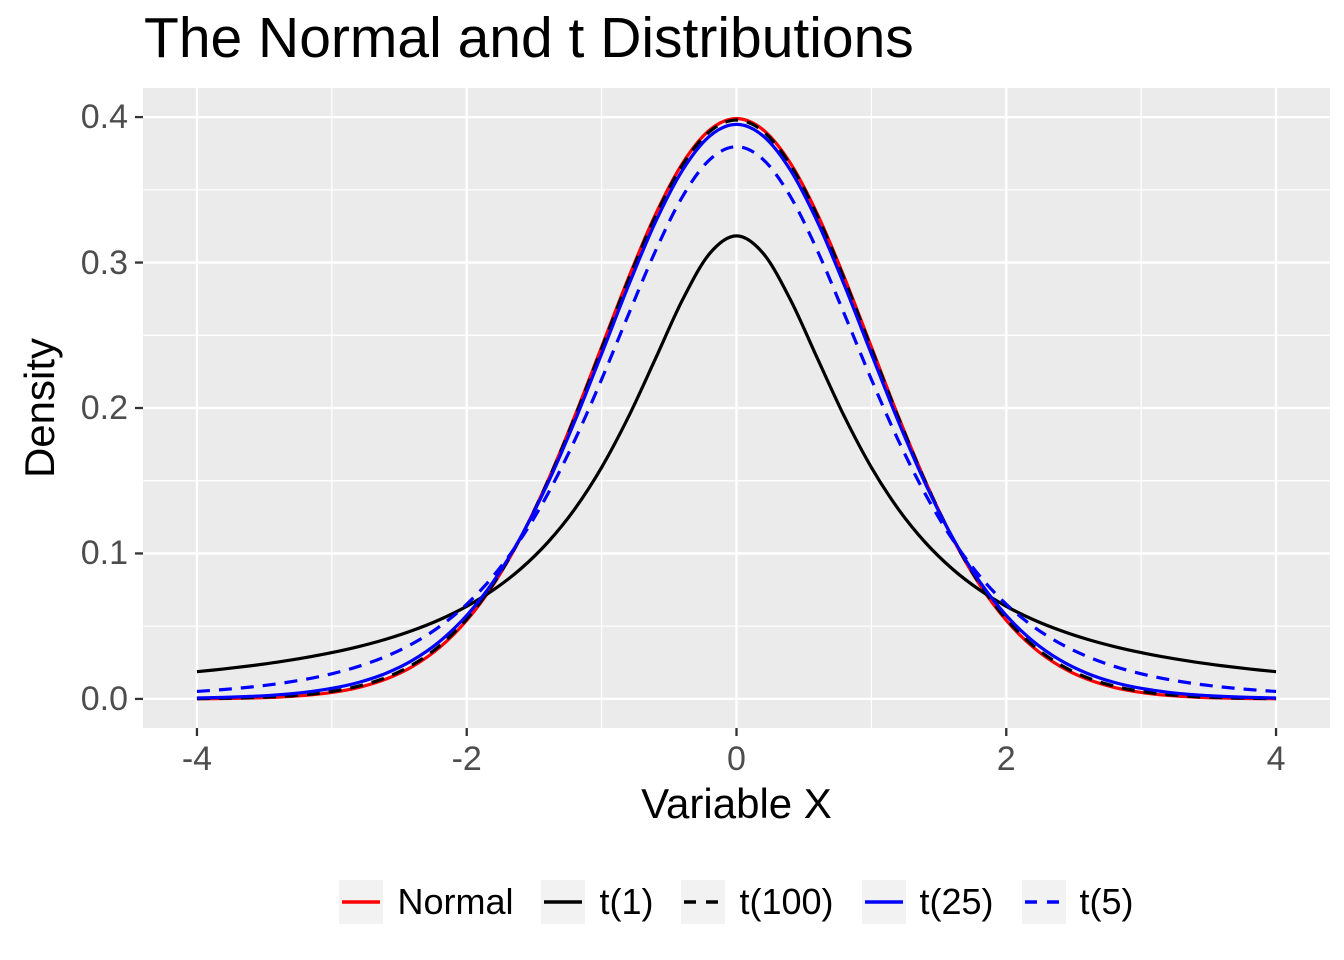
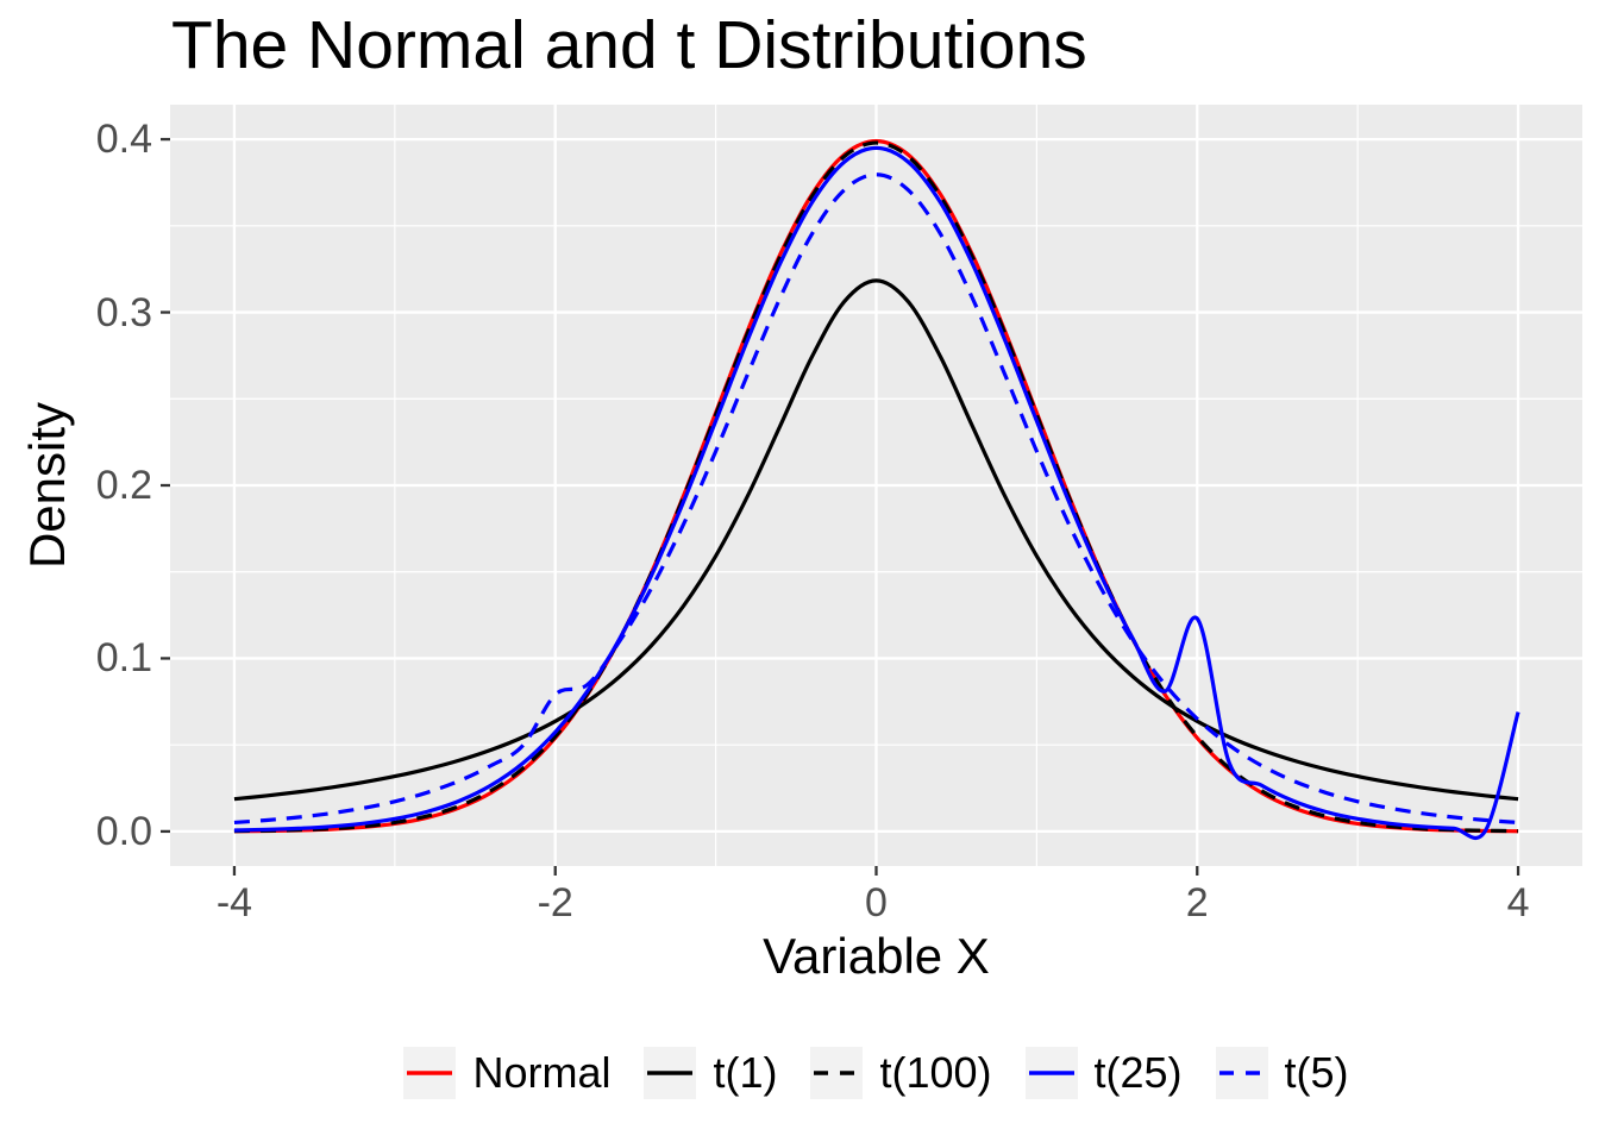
t(5)/-2: 0.065 -> 0.079
t(25)/2: 0.057 -> 0.123
t(25)/4: 0.001 -> 0.069
